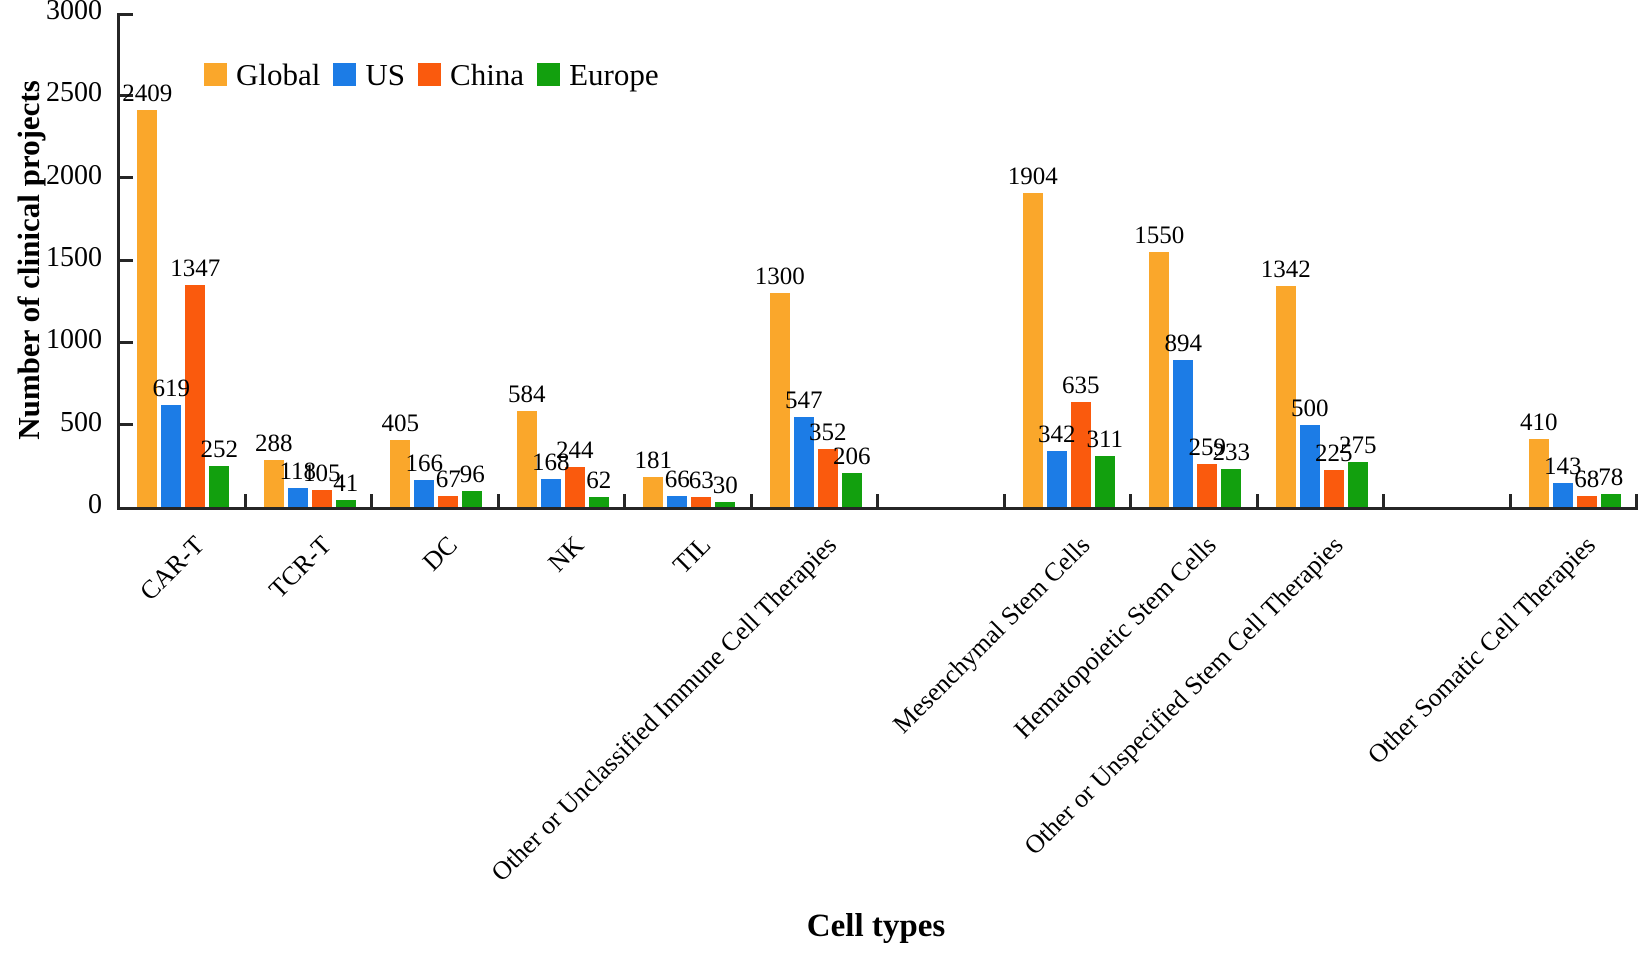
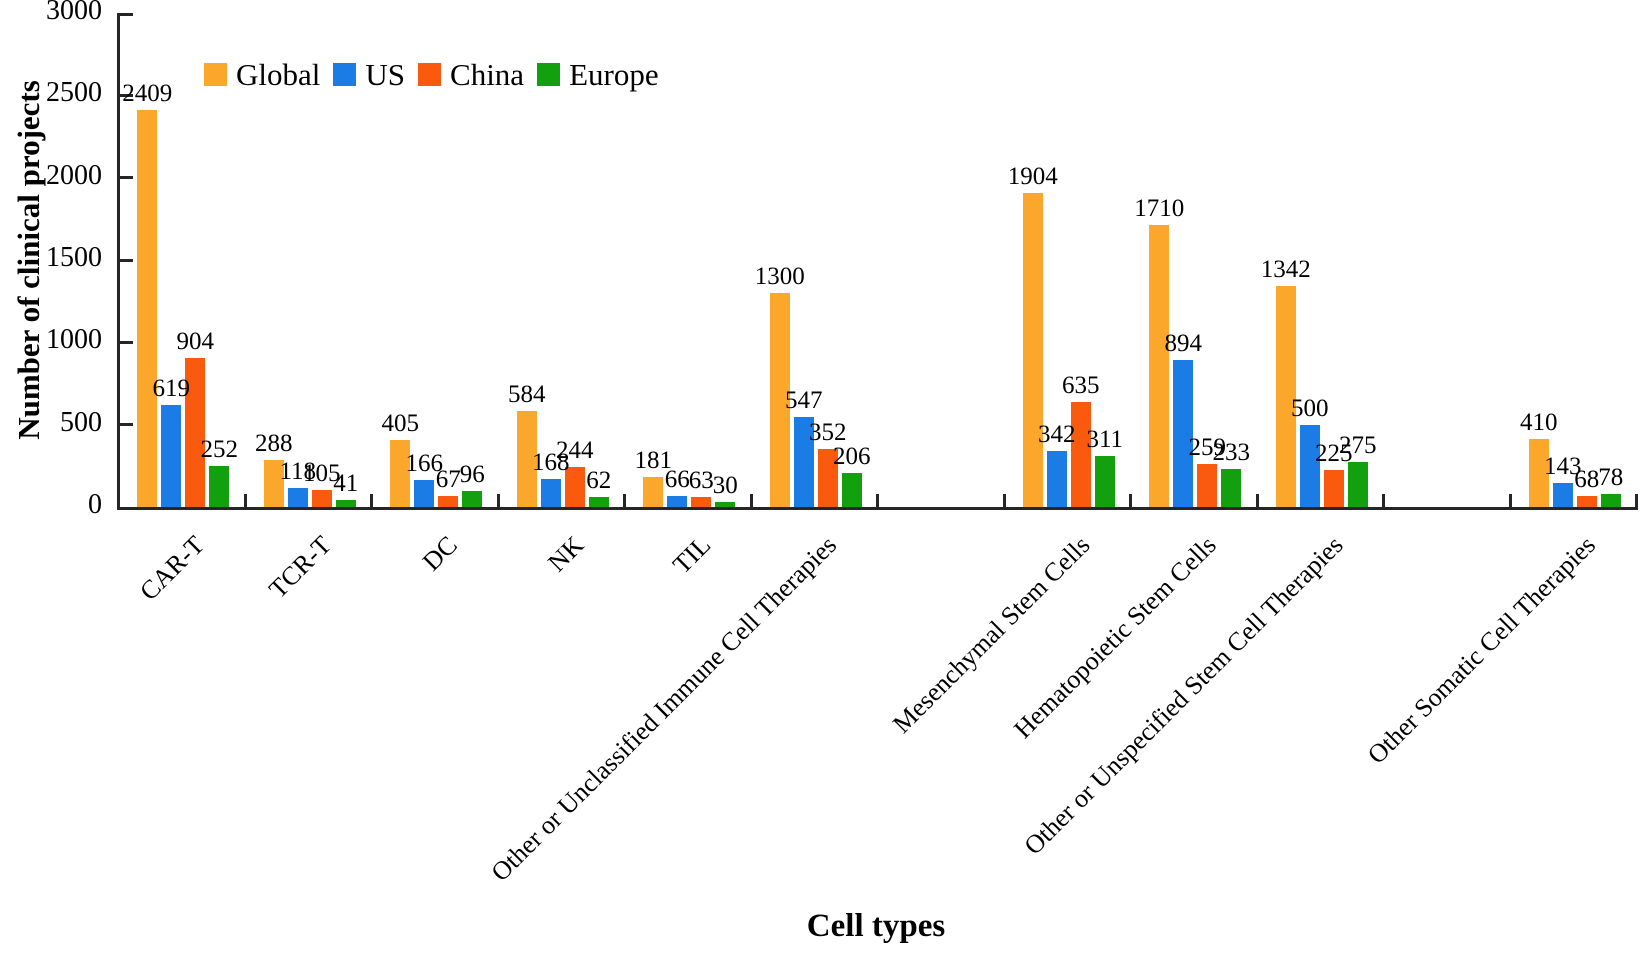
China/CAR-T: 1347 -> 904
Global/Hematopoietic Stem Cells: 1550 -> 1710
